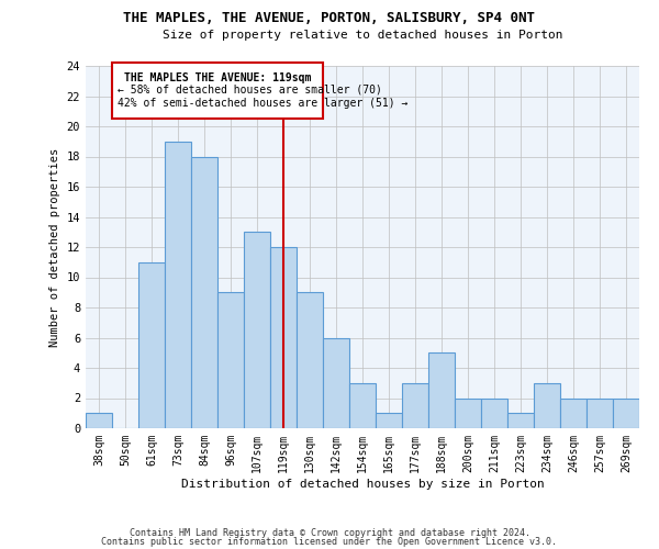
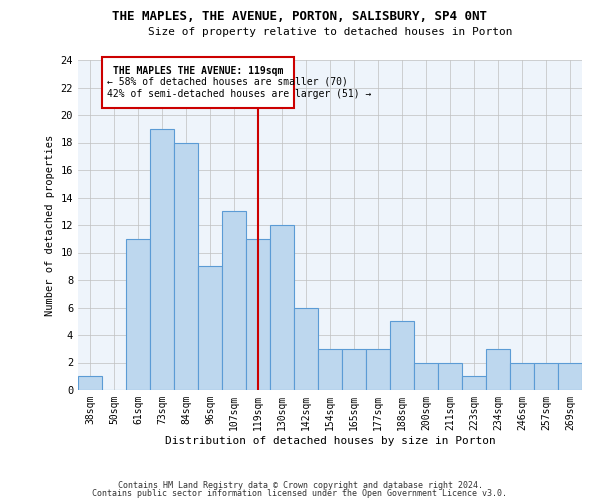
119sqm: 12 -> 11
130sqm: 9 -> 12
165sqm: 1 -> 3
